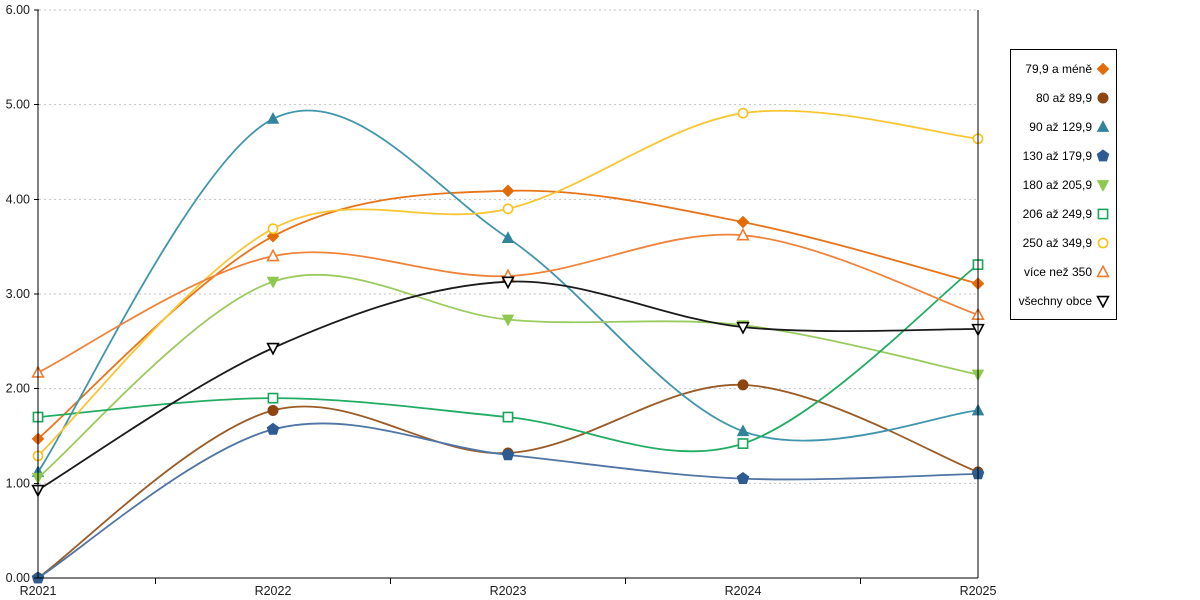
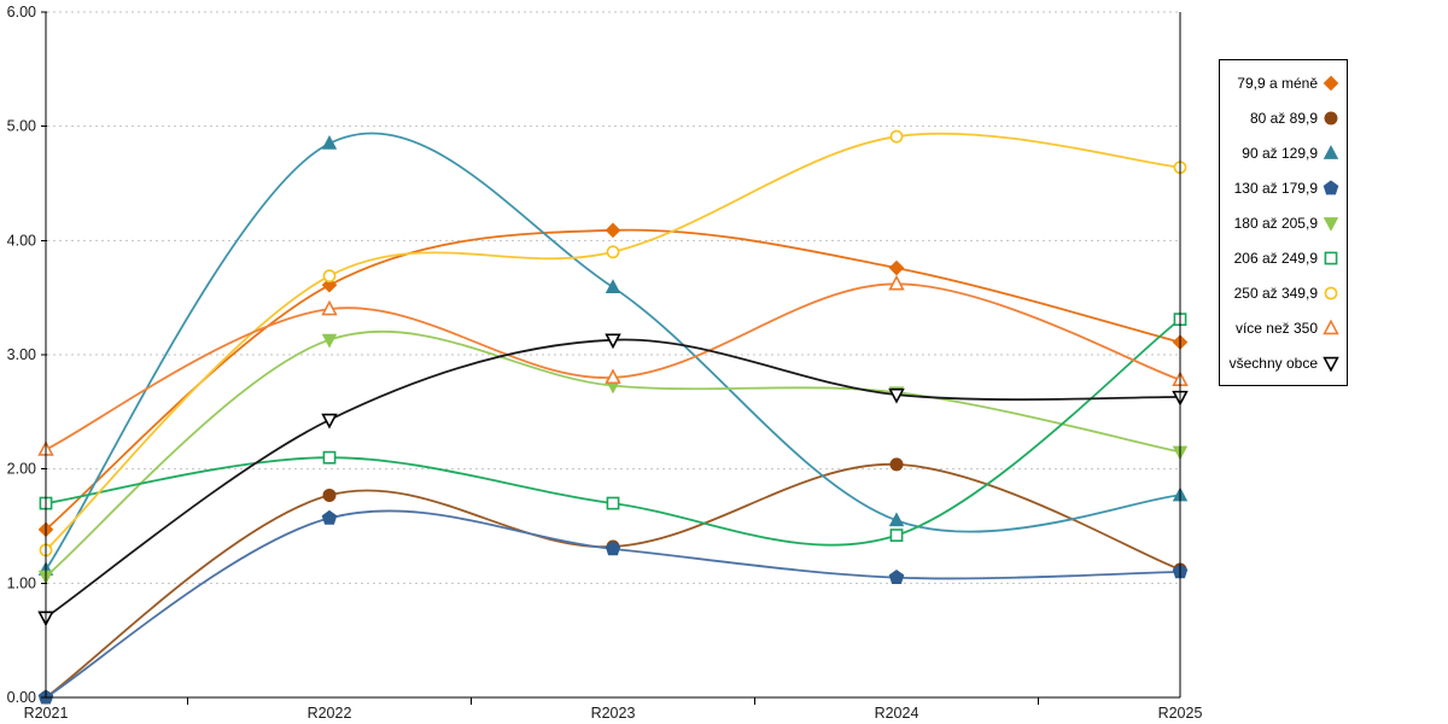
všechny obce/R2021: 0.9 -> 0.7
206 až 249,9/R2022: 1.9 -> 2.1
více než 350/R2023: 3.2 -> 2.8
